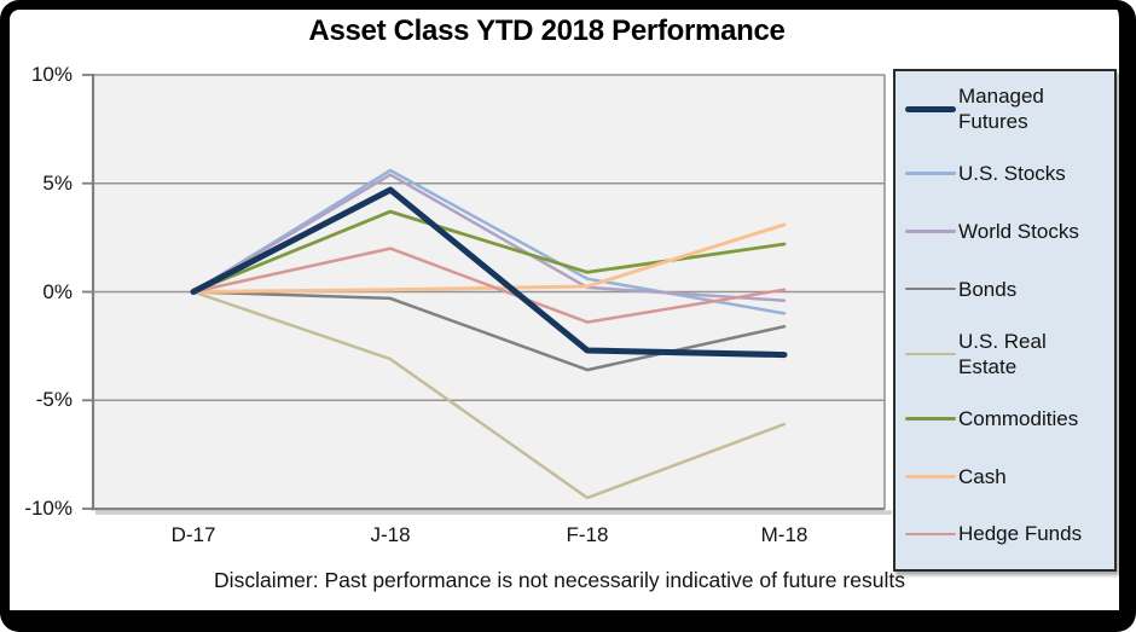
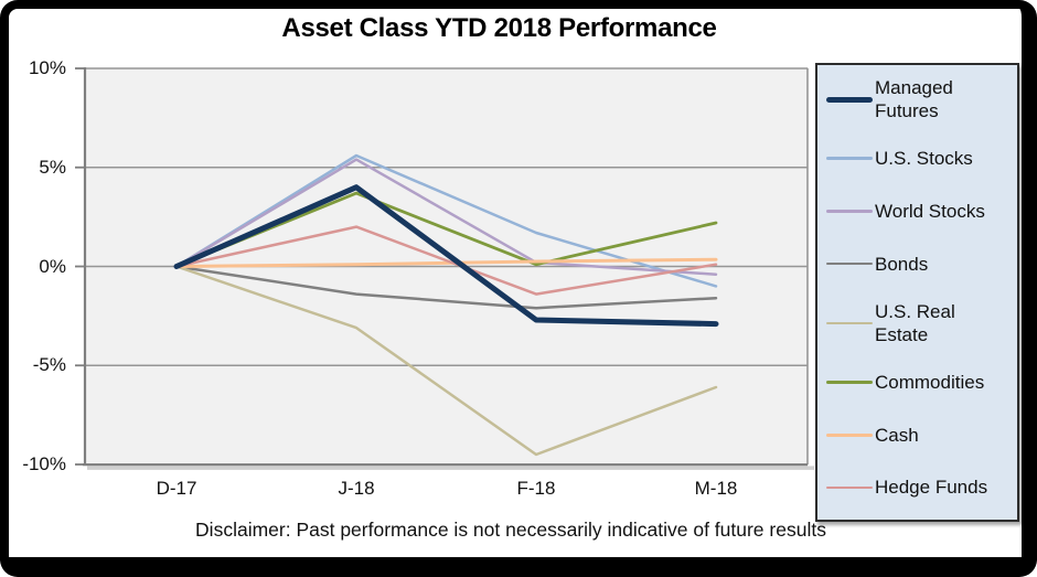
Managed Futures/J-18: 4.7% -> 4.0%
Bonds/J-18: -0.3% -> -1.4%
U.S. Stocks/F-18: 0.6% -> 1.7%
Bonds/F-18: -3.6% -> -2.1%
Commodities/F-18: 0.9% -> 0.1%
Cash/M-18: 3.1% -> 0.3%
